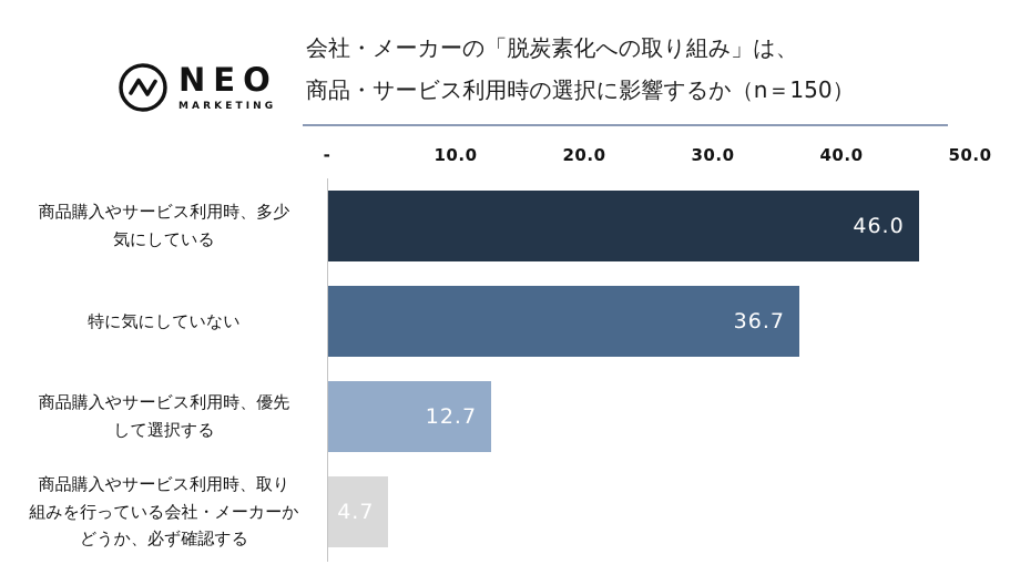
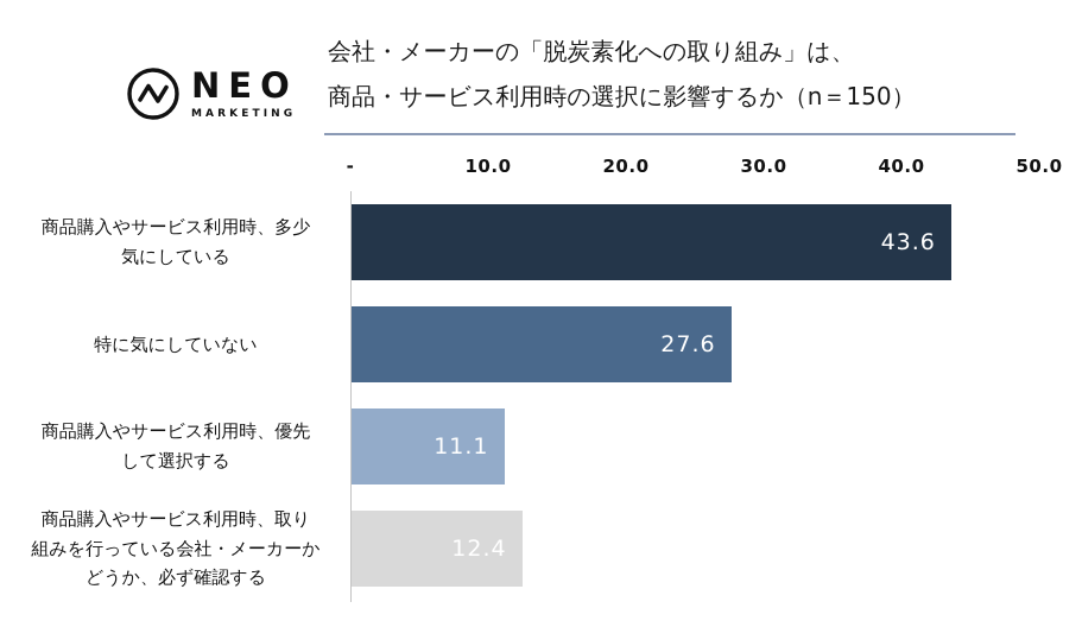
商品購入やサービス利用時、多少気にしている: 46.0 -> 43.6
特に気にしていない: 36.7 -> 27.6
商品購入やサービス利用時、優先して選択する: 12.7 -> 11.1
商品購入やサービス利用時、取り組みを行っている会社・メーカーかどうか、必ず確認する: 4.7 -> 12.4
